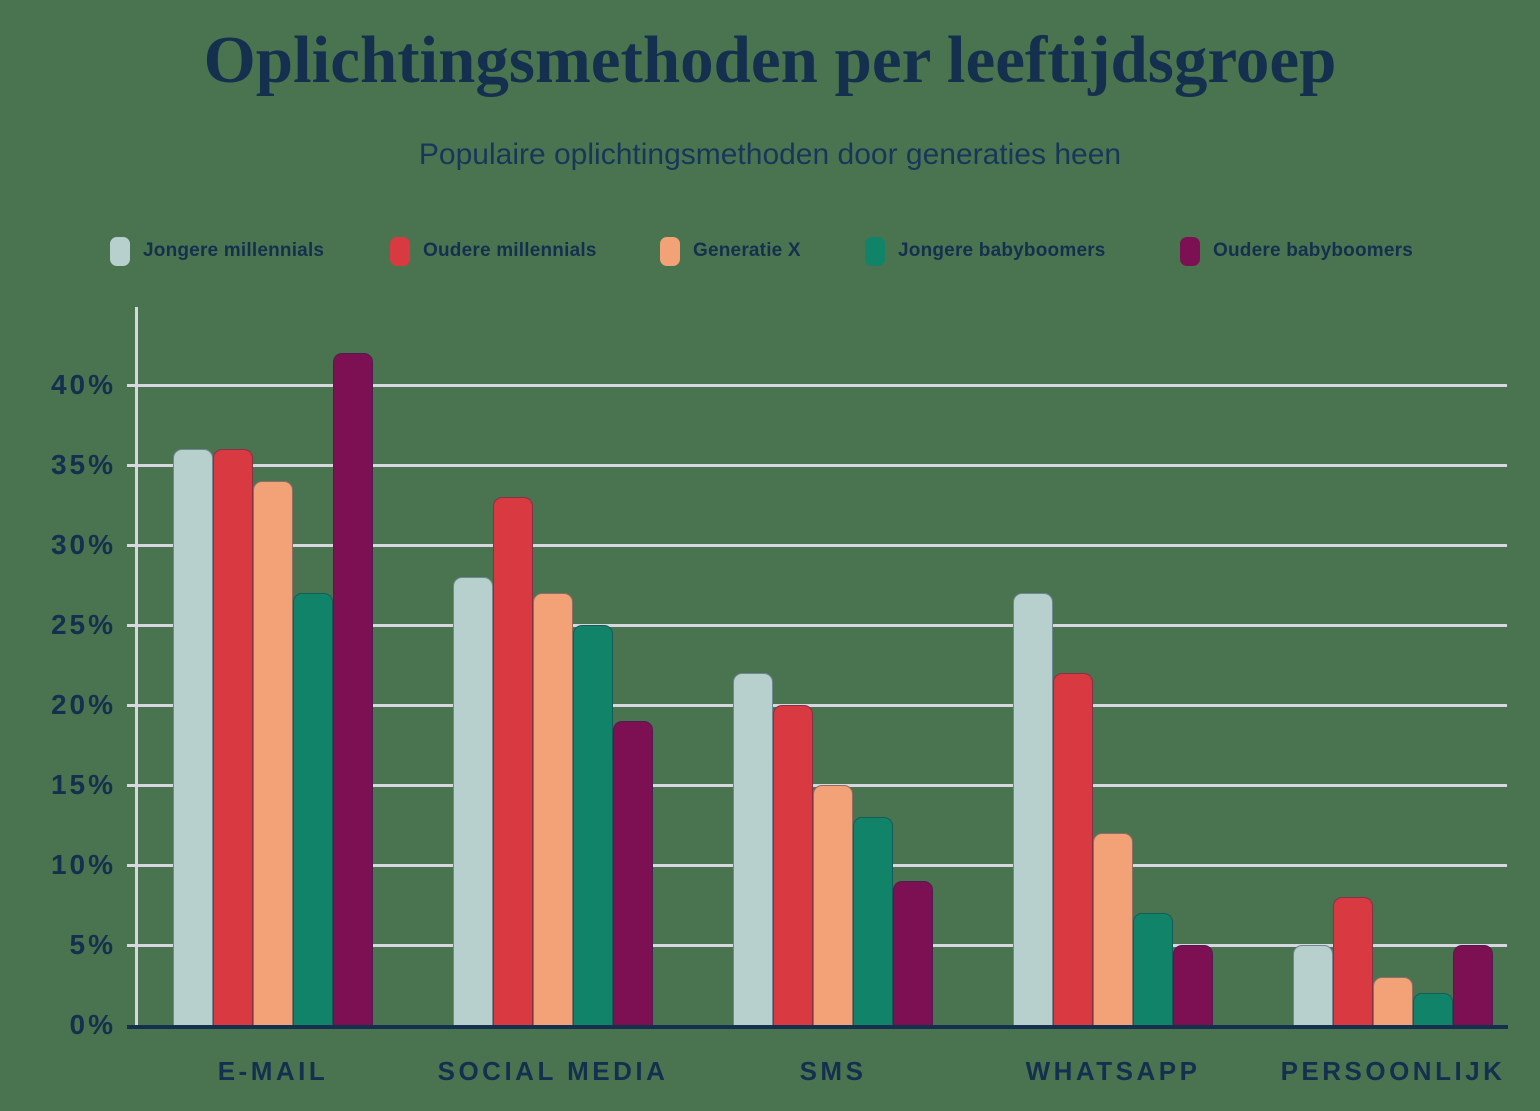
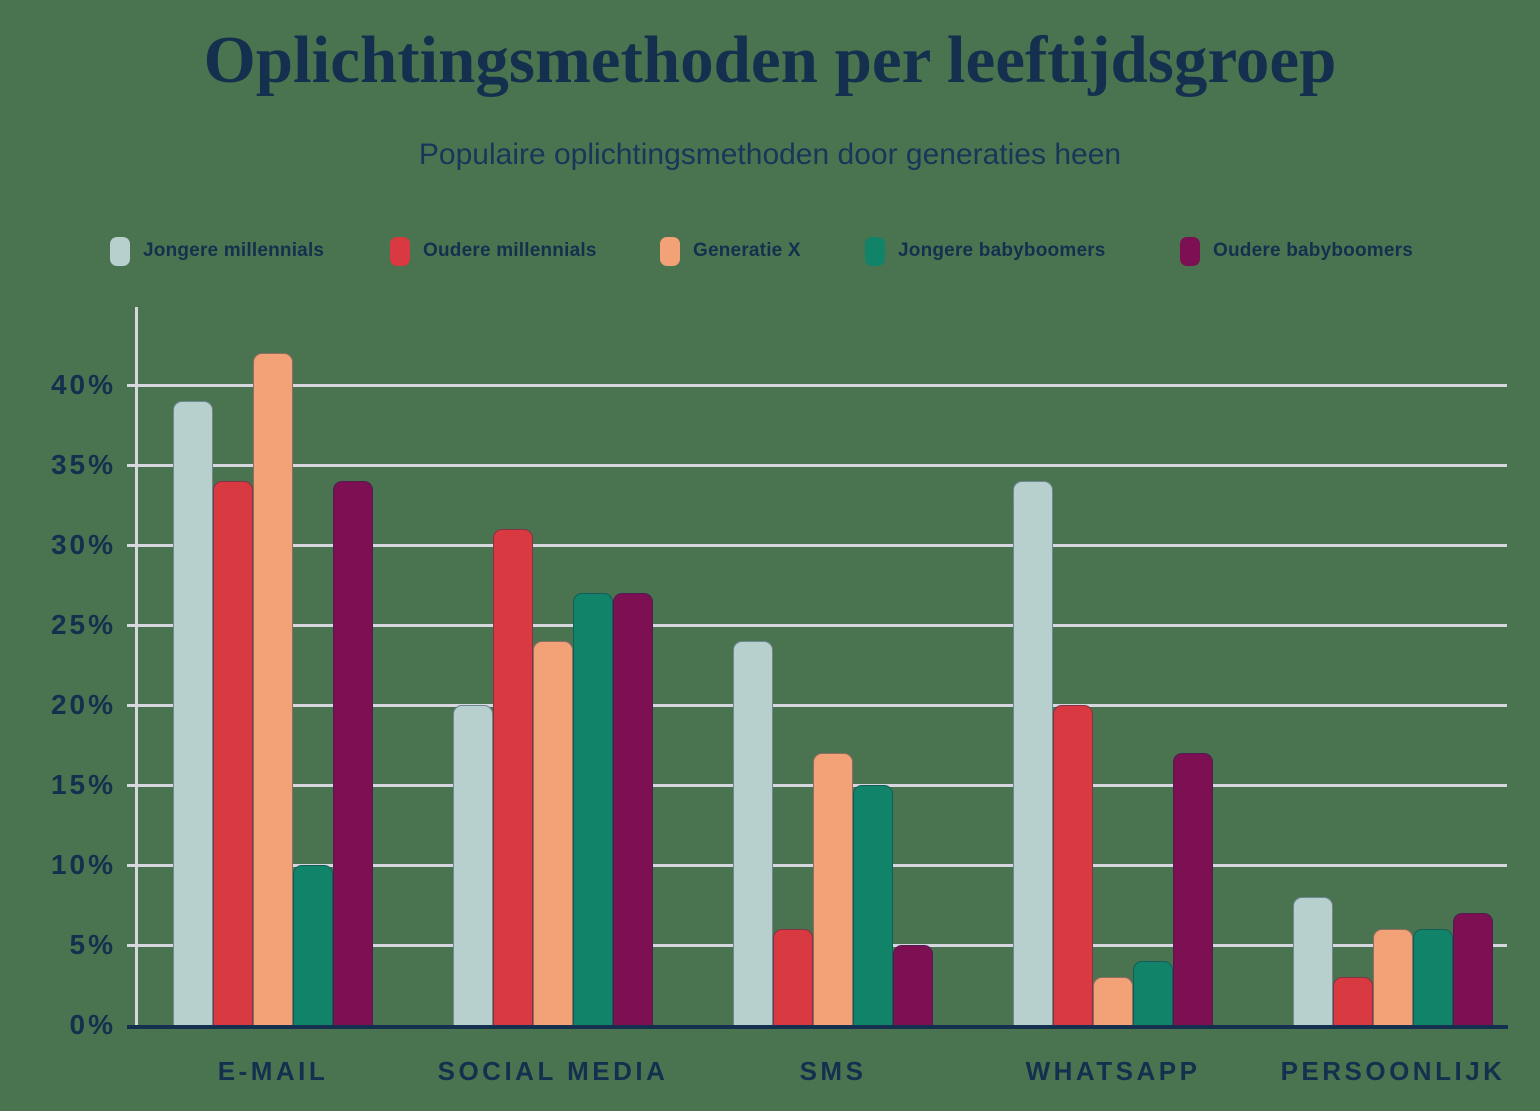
Jongere millennials/E-MAIL: 36% -> 39%
Oudere millennials/E-MAIL: 36% -> 34%
Generatie X/E-MAIL: 34% -> 42%
Jongere babyboomers/E-MAIL: 27% -> 10%
Oudere babyboomers/E-MAIL: 42% -> 34%
Jongere millennials/SOCIAL MEDIA: 28% -> 20%
Oudere millennials/SOCIAL MEDIA: 33% -> 31%
Generatie X/SOCIAL MEDIA: 27% -> 24%
Jongere babyboomers/SOCIAL MEDIA: 25% -> 27%
Oudere babyboomers/SOCIAL MEDIA: 19% -> 27%
Jongere millennials/SMS: 22% -> 24%
Oudere millennials/SMS: 20% -> 6%
Generatie X/SMS: 15% -> 17%
Jongere babyboomers/SMS: 13% -> 15%
Oudere babyboomers/SMS: 9% -> 5%
Jongere millennials/WHATSAPP: 27% -> 34%
Oudere millennials/WHATSAPP: 22% -> 20%
Generatie X/WHATSAPP: 12% -> 3%
Jongere babyboomers/WHATSAPP: 7% -> 4%
Oudere babyboomers/WHATSAPP: 5% -> 17%
Jongere millennials/PERSOONLIJK: 5% -> 8%
Oudere millennials/PERSOONLIJK: 8% -> 3%
Generatie X/PERSOONLIJK: 3% -> 6%
Jongere babyboomers/PERSOONLIJK: 2% -> 6%
Oudere babyboomers/PERSOONLIJK: 5% -> 7%
